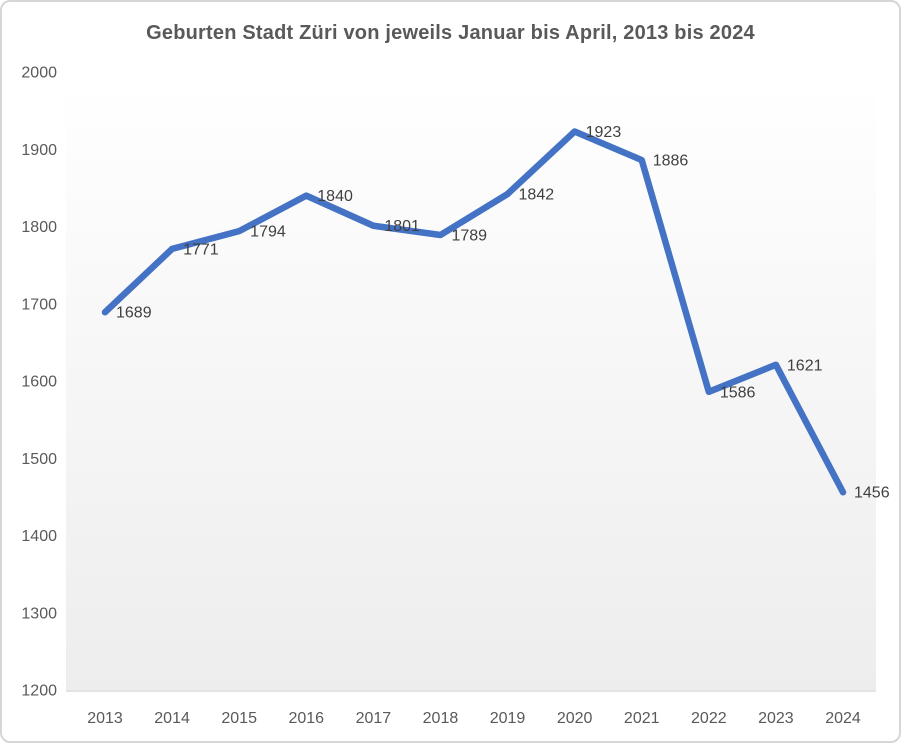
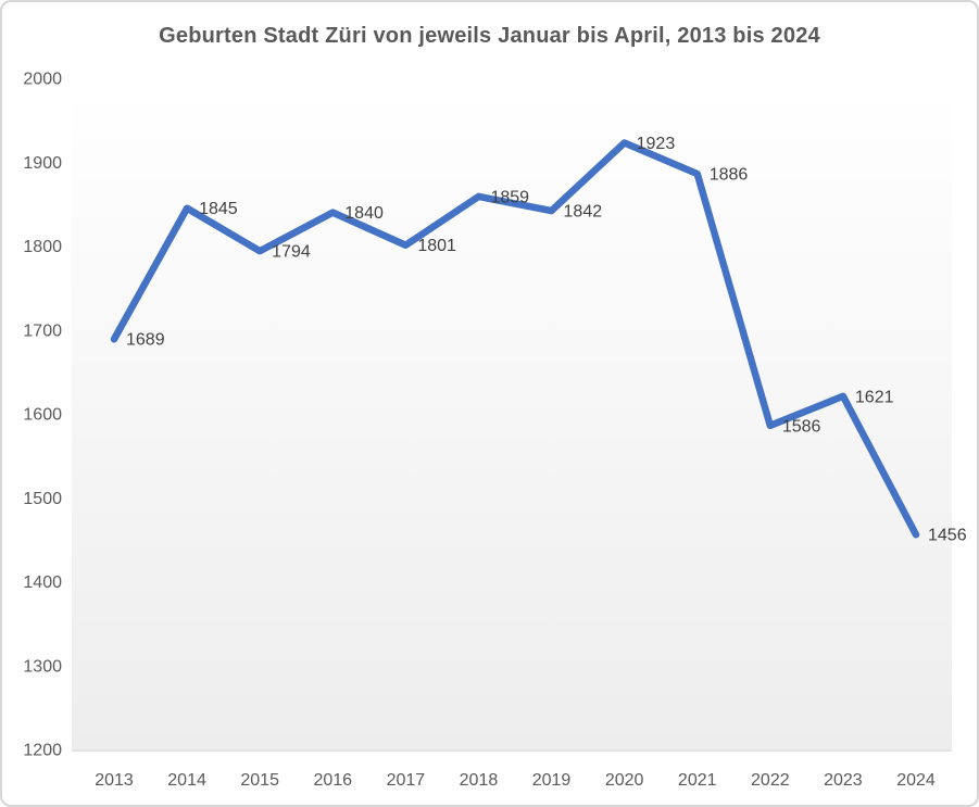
2014: 1771 -> 1845
2018: 1789 -> 1859
